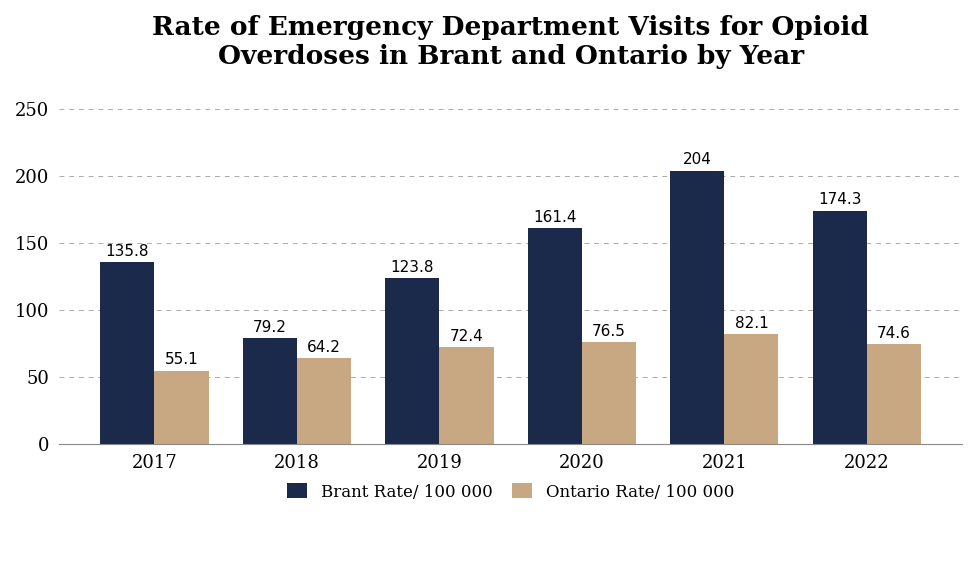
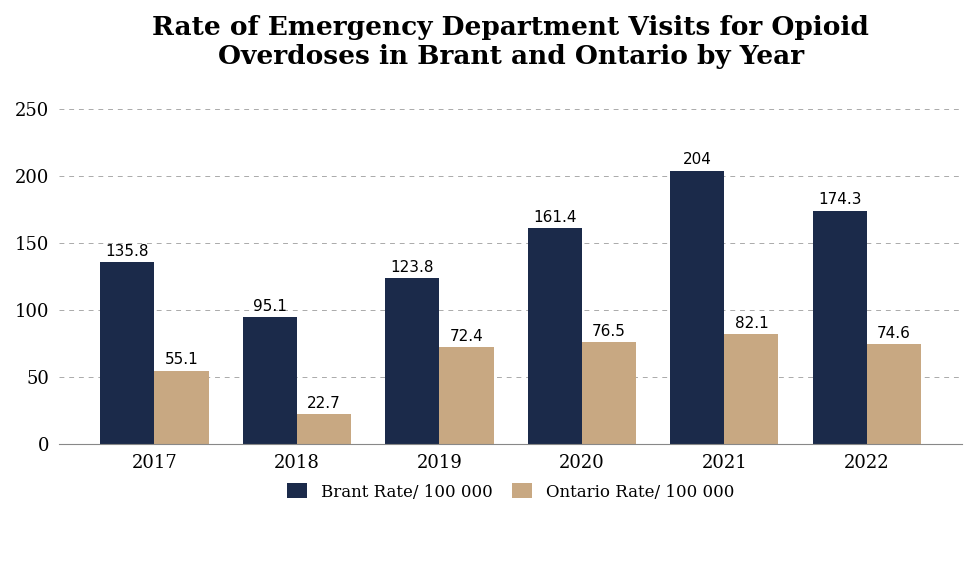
Brant Rate/ 100 000/2018: 79.2 -> 95.1
Ontario Rate/ 100 000/2018: 64.2 -> 22.7
